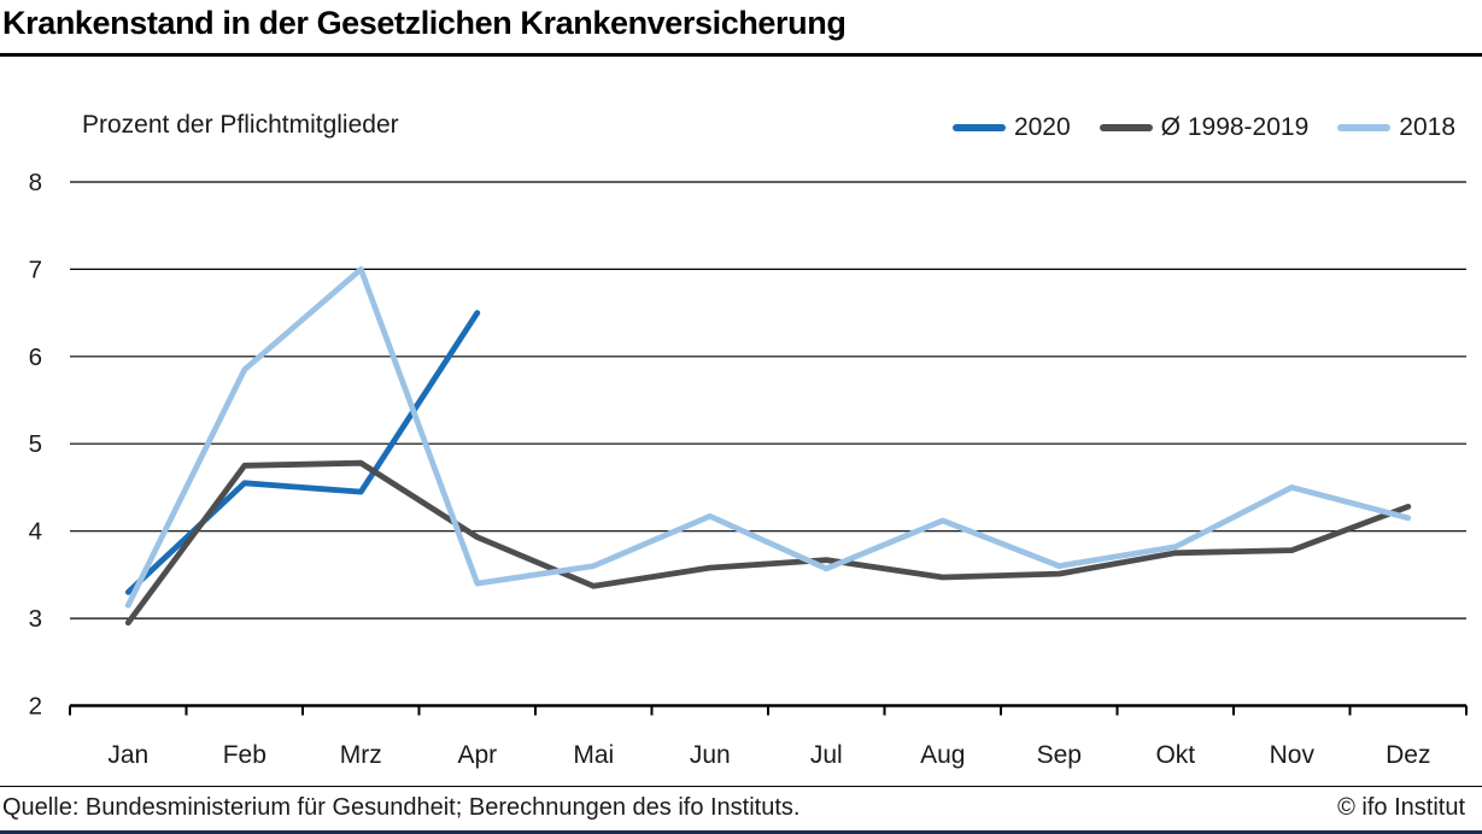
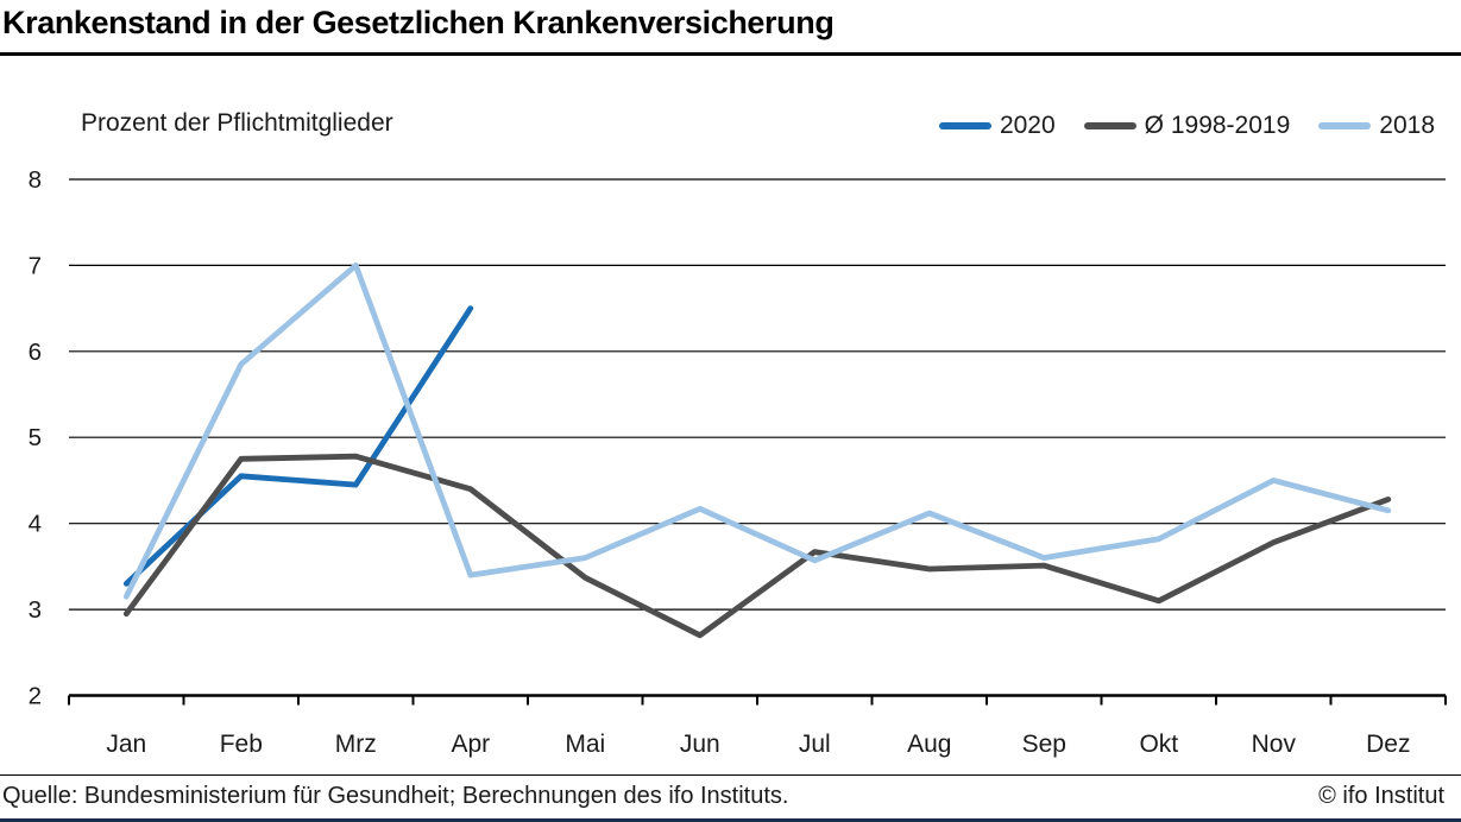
Ø 1998-2019/Apr: 3.9 -> 4.4
Ø 1998-2019/Jun: 3.6 -> 2.7
Ø 1998-2019/Okt: 3.8 -> 3.1
